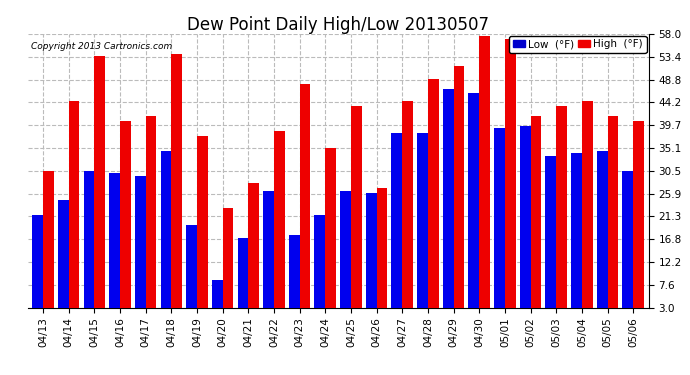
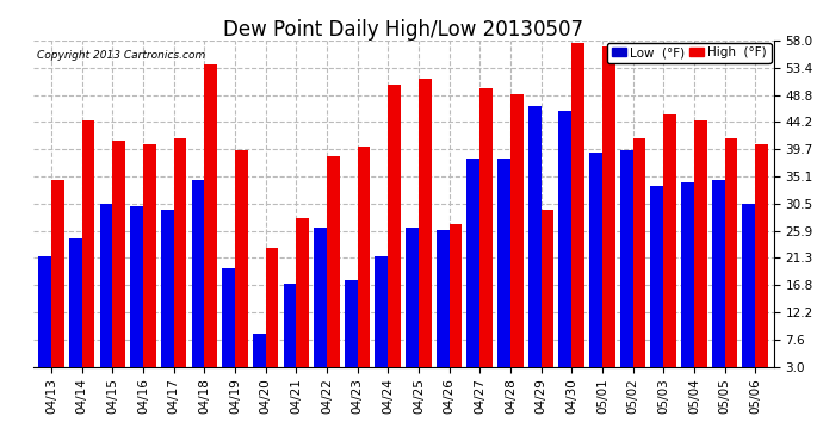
High (°F)/04/13: 30.5 -> 34.5
High (°F)/04/15: 53.5 -> 41.0
High (°F)/04/19: 37.5 -> 39.5
High (°F)/04/23: 48.0 -> 40.0
High (°F)/04/24: 35.0 -> 50.5
High (°F)/04/25: 43.5 -> 51.5
High (°F)/04/27: 44.5 -> 50.0
High (°F)/04/29: 51.5 -> 29.5
High (°F)/05/03: 43.5 -> 45.5
